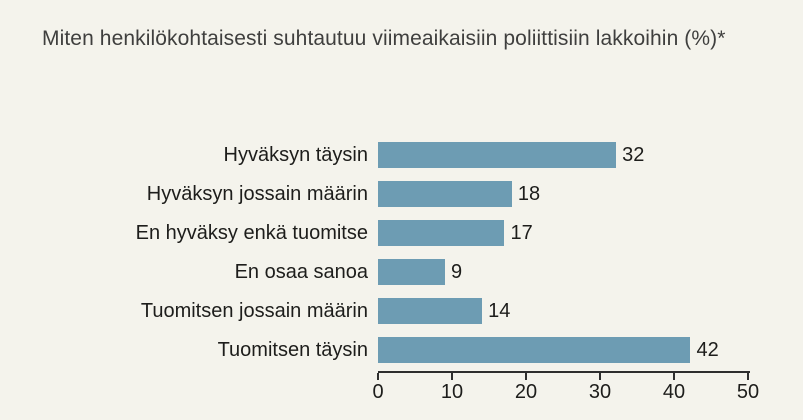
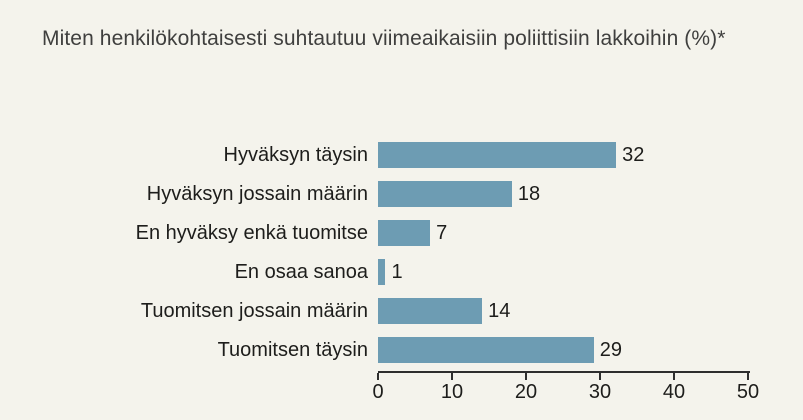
En hyväksy enkä tuomitse: 17 -> 7
En osaa sanoa: 9 -> 1
Tuomitsen täysin: 42 -> 29
